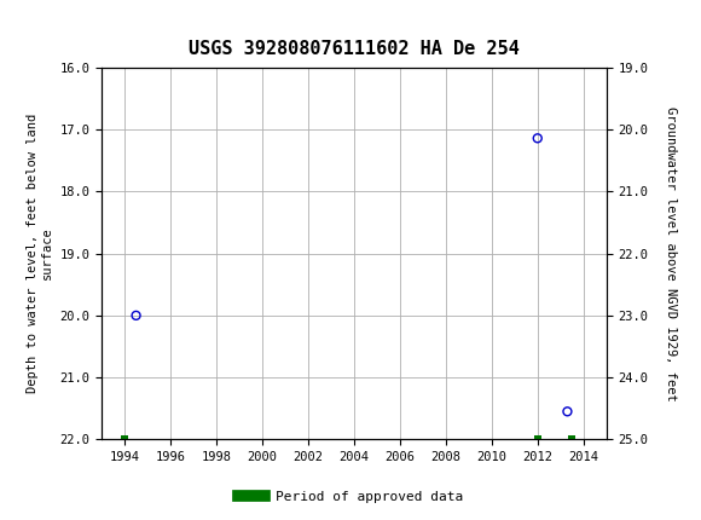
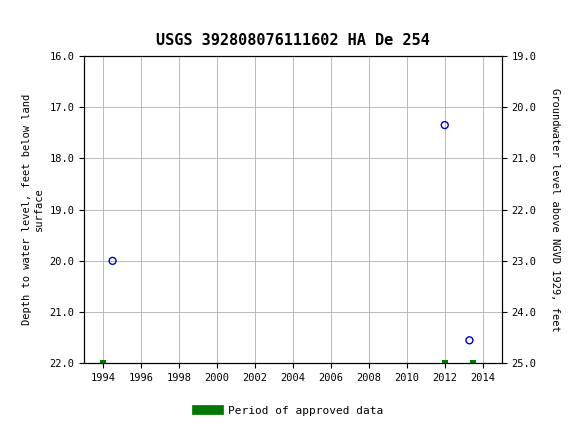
USGS 392808076111602 HA De 254/2012: 17.14 -> 17.35
